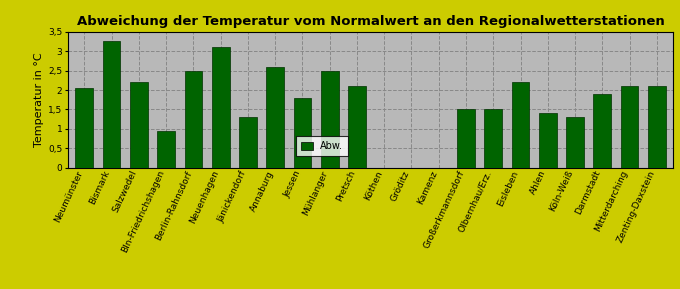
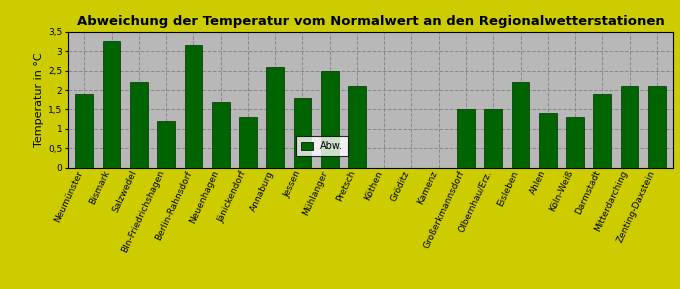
Neumünster: 2,05 -> 1,90
Bln-Friedrichshagen: 0,95 -> 1,20
Berlin-Rahnsdorf: 2,50 -> 3,15
Neuenhagen: 3,10 -> 1,70
